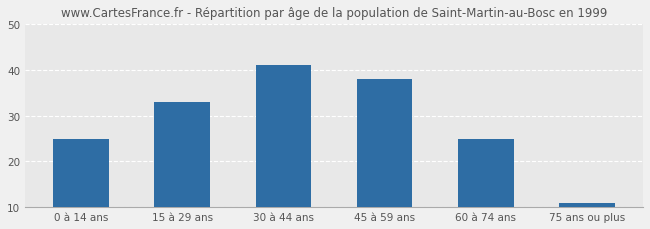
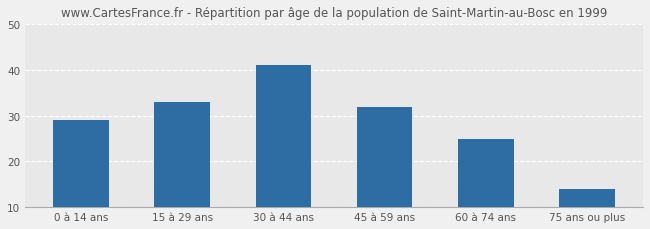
0 à 14 ans: 25 -> 29
45 à 59 ans: 38 -> 32
75 ans ou plus: 11 -> 14
